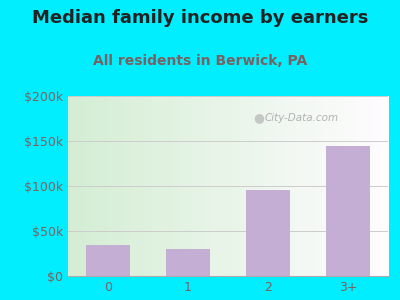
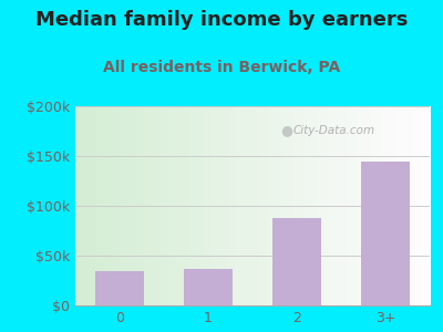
1: $30k -> $37k
2: $96k -> $88k
